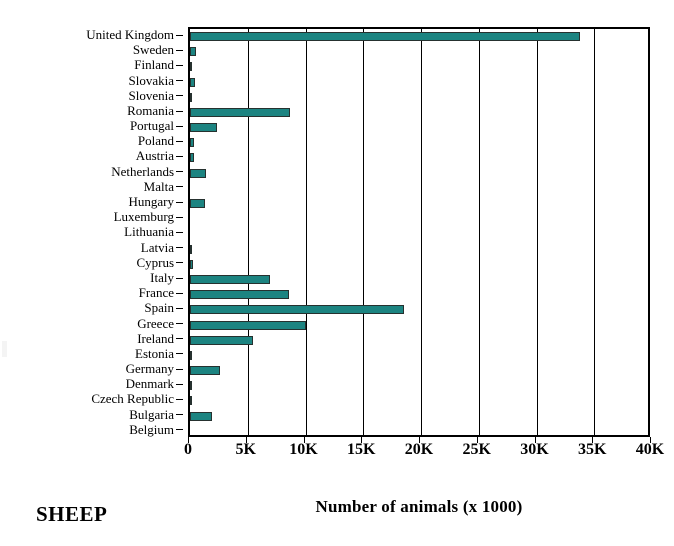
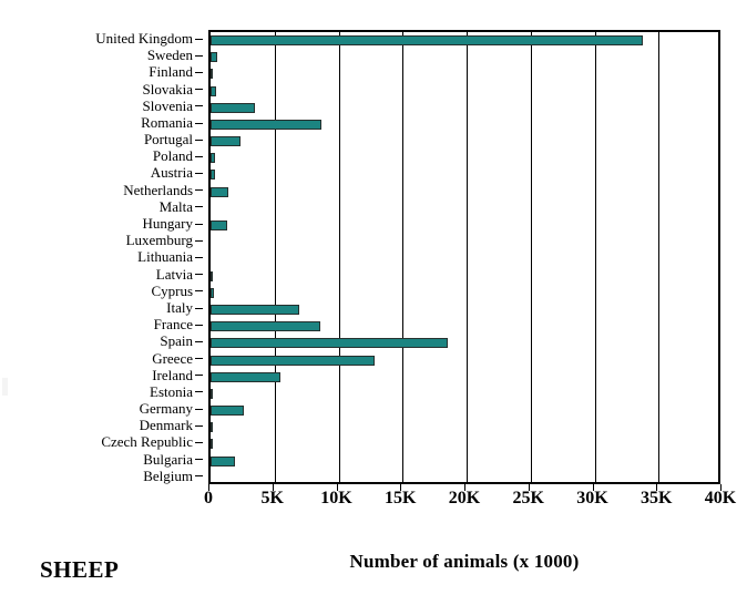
Slovenia: 0.1K -> 3.5K
Greece: 10.0K -> 12.8K
